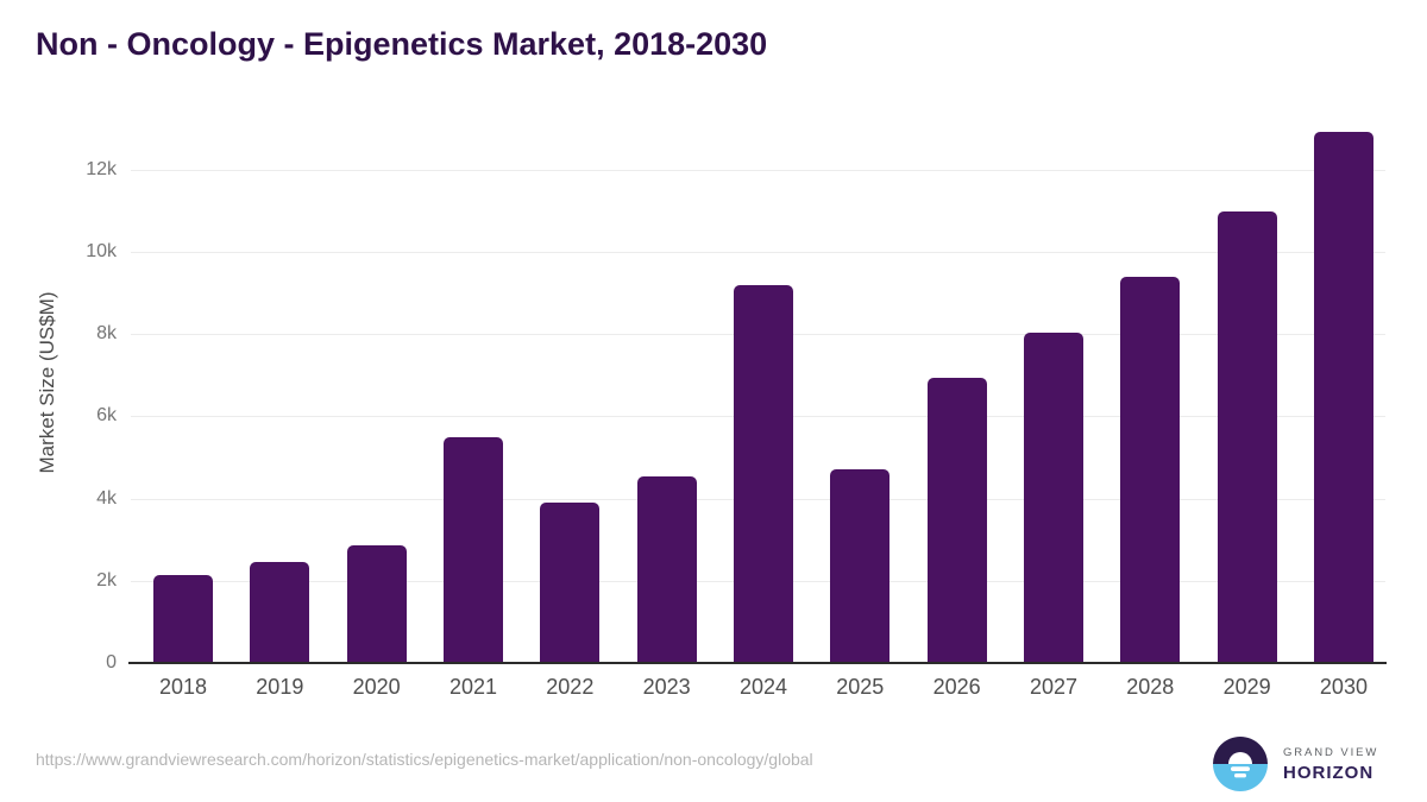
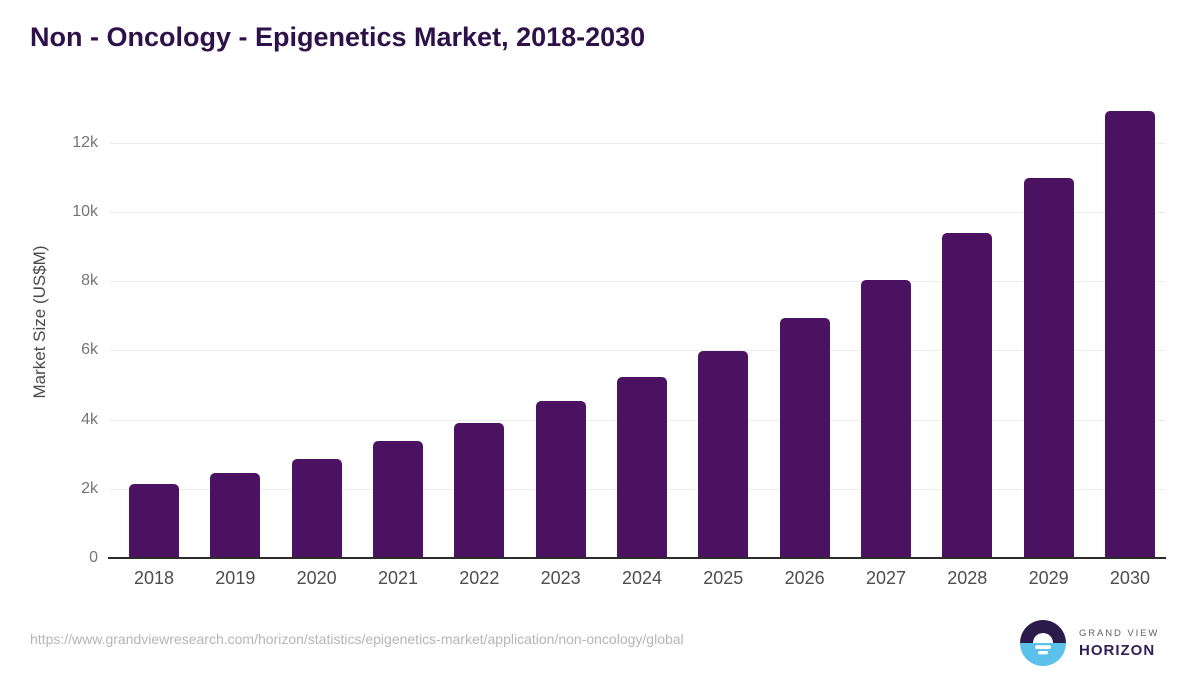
2021: 5.5k -> 3.4k
2024: 9.2k -> 5.2k
2025: 4.7k -> 6.0k
